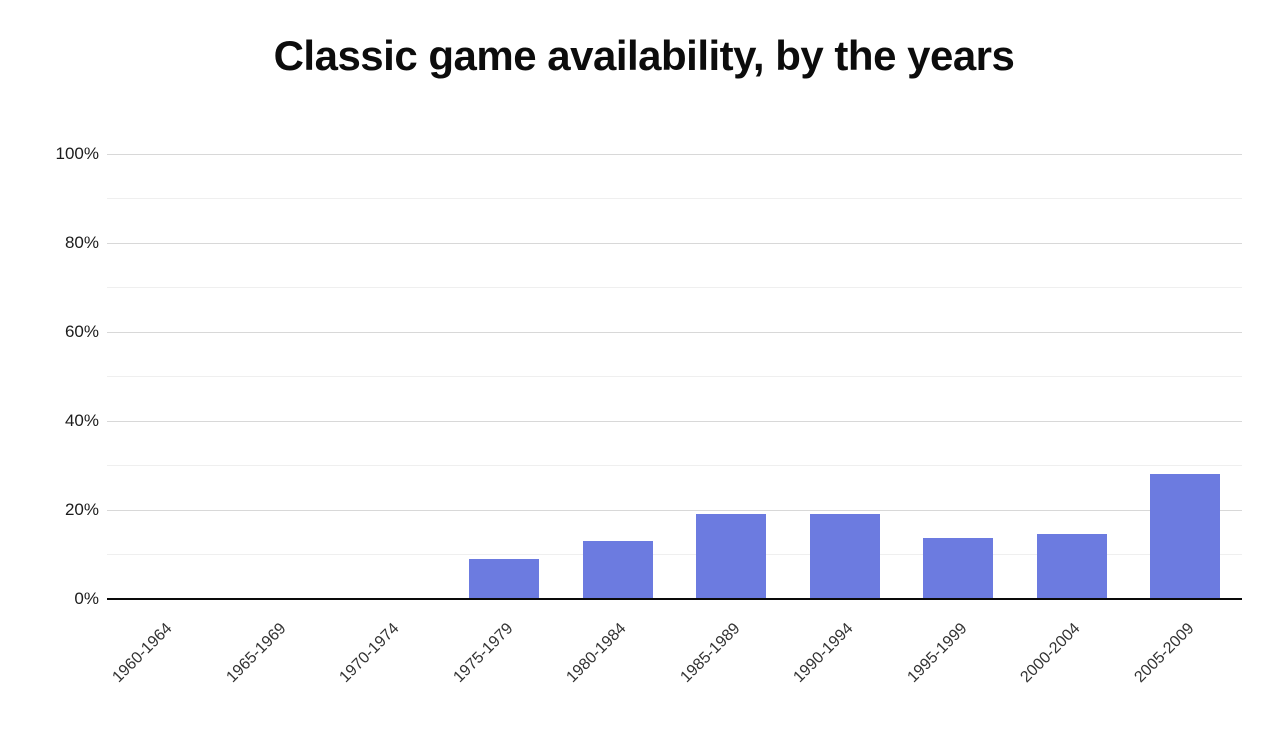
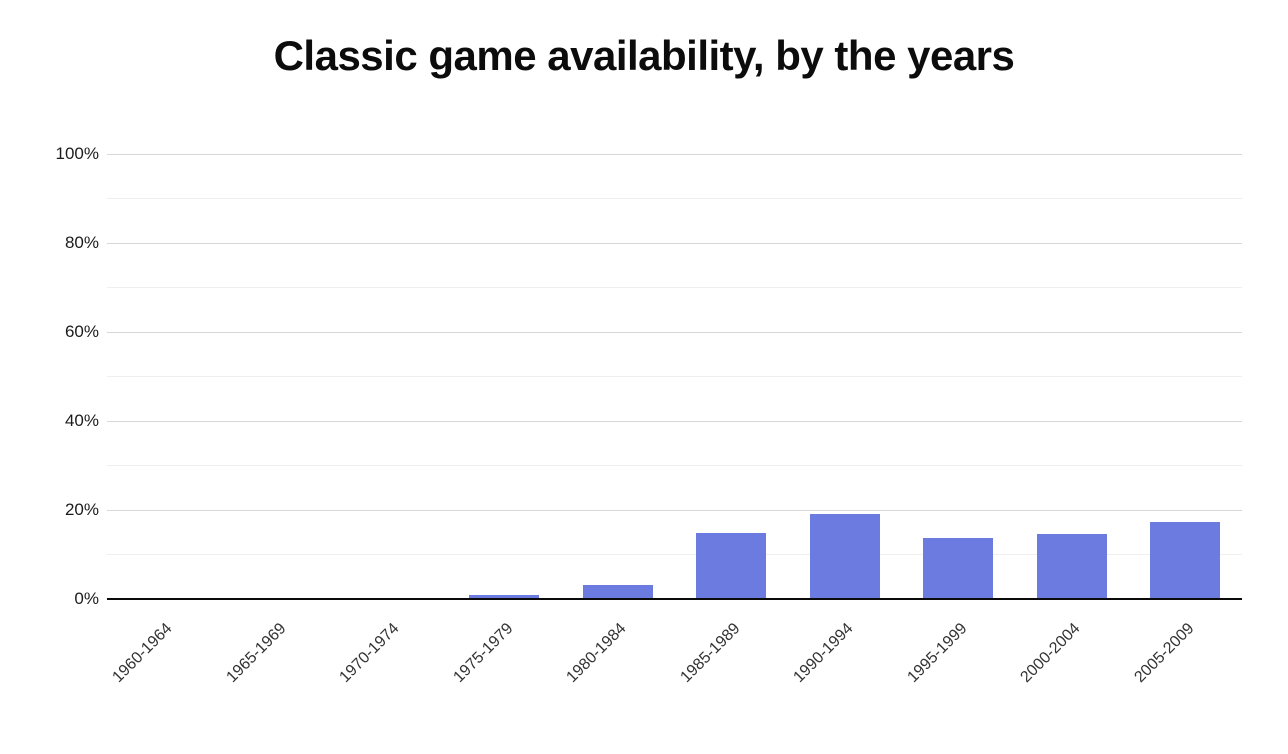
1975-1979: 9% -> 1%
1980-1984: 13% -> 3%
1985-1989: 19% -> 15%
2005-2009: 28% -> 17%
